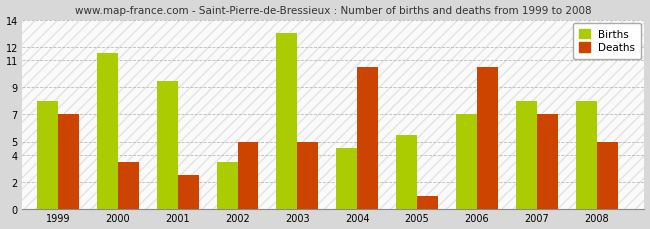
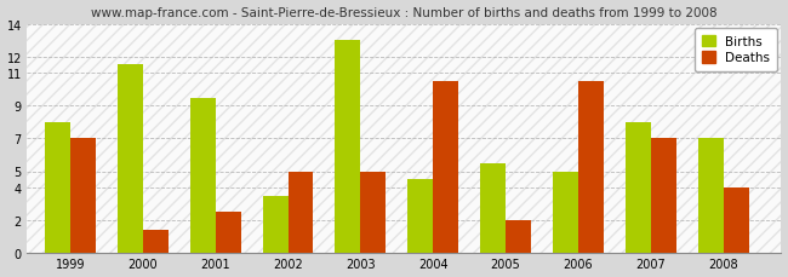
Deaths/2000: 3.5 -> 1.4
Deaths/2005: 1.0 -> 2.0
Births/2006: 7.0 -> 5.0
Births/2008: 8.0 -> 7.0
Deaths/2008: 5.0 -> 4.0
